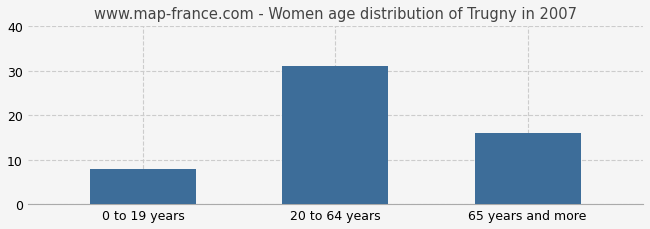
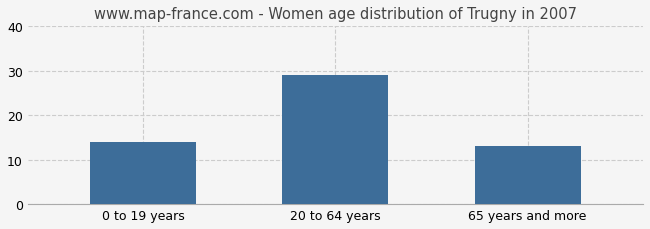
0 to 19 years: 8 -> 14
20 to 64 years: 31 -> 29
65 years and more: 16 -> 13
